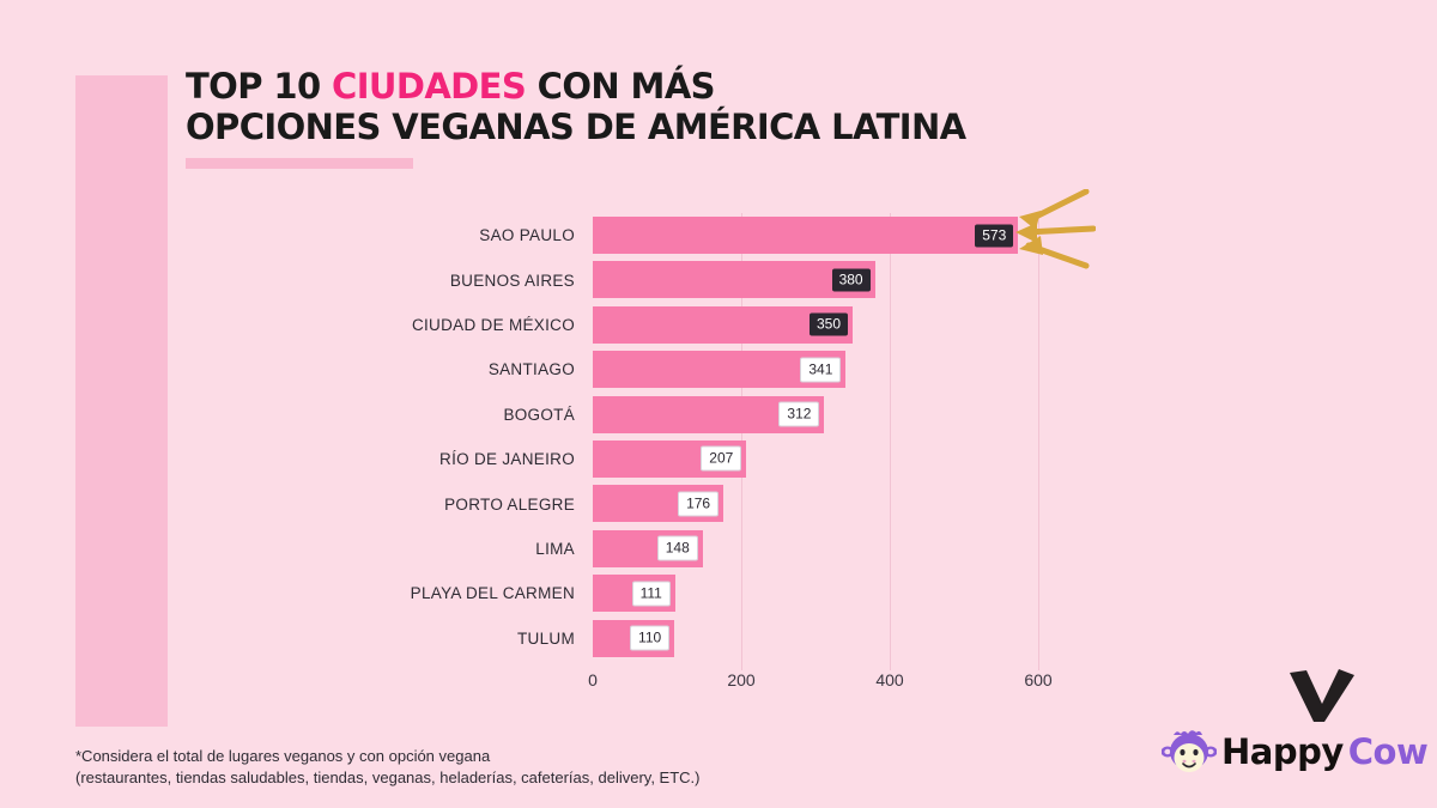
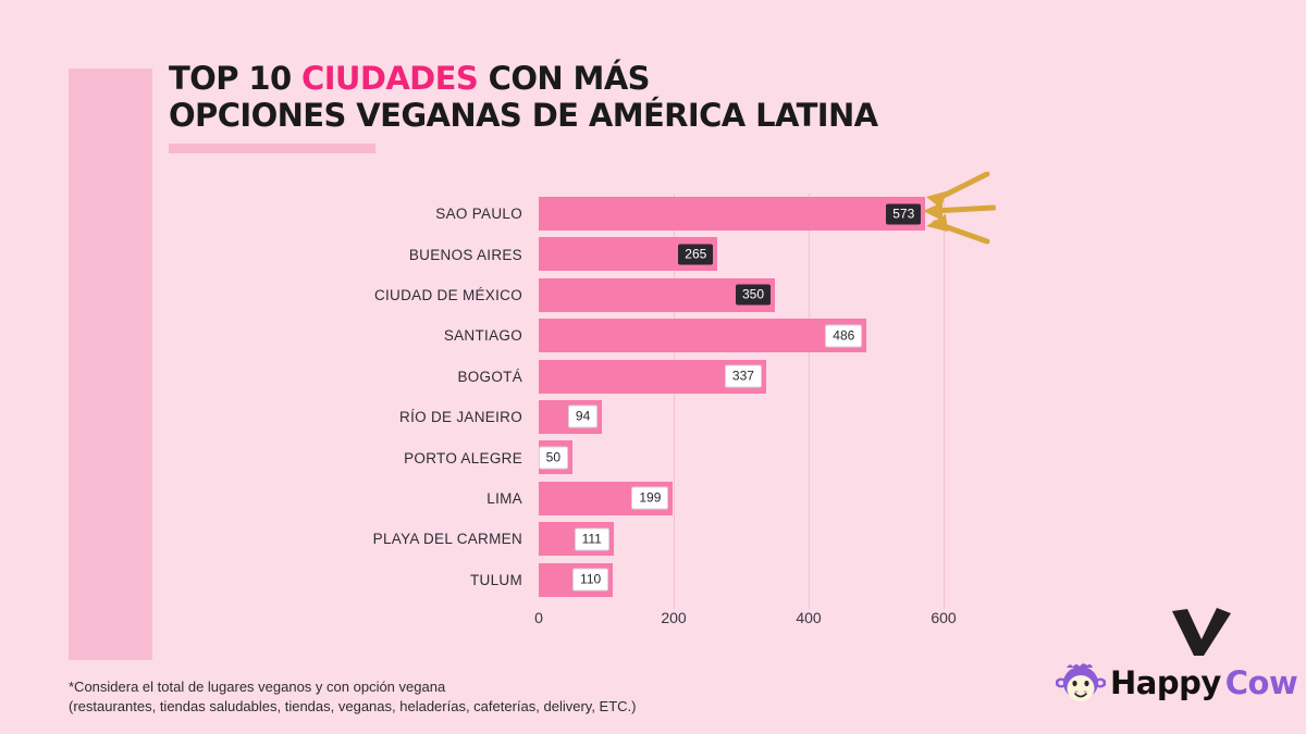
BUENOS AIRES: 380 -> 265
SANTIAGO: 341 -> 486
BOGOTÁ: 312 -> 337
RÍO DE JANEIRO: 207 -> 94
PORTO ALEGRE: 176 -> 50
LIMA: 148 -> 199
